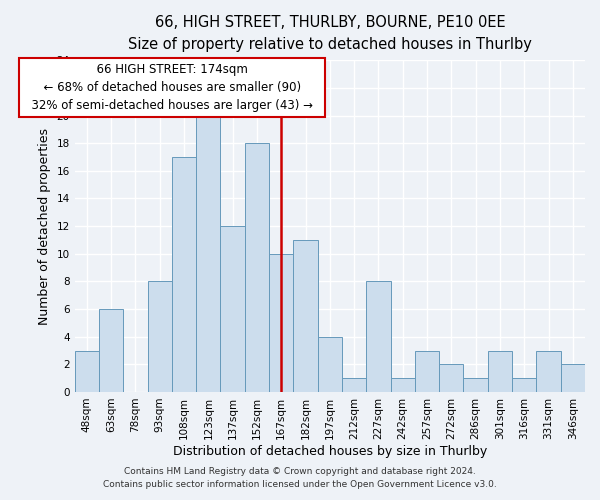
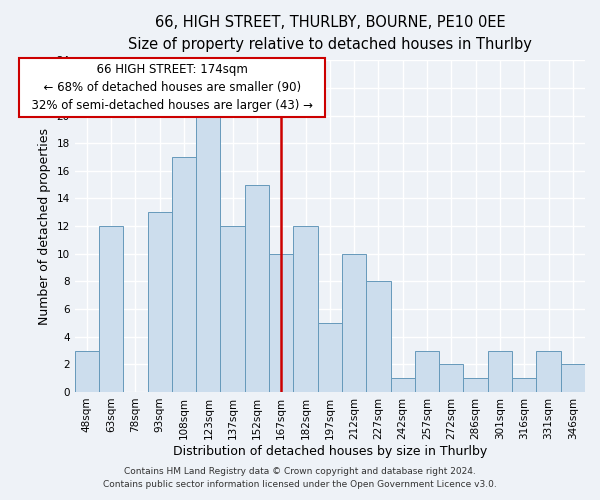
63sqm: 6 -> 12
93sqm: 8 -> 13
152sqm: 18 -> 15
182sqm: 11 -> 12
197sqm: 4 -> 5
212sqm: 1 -> 10
